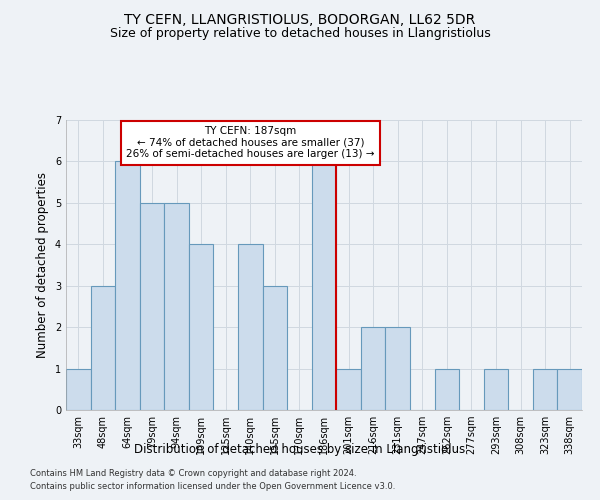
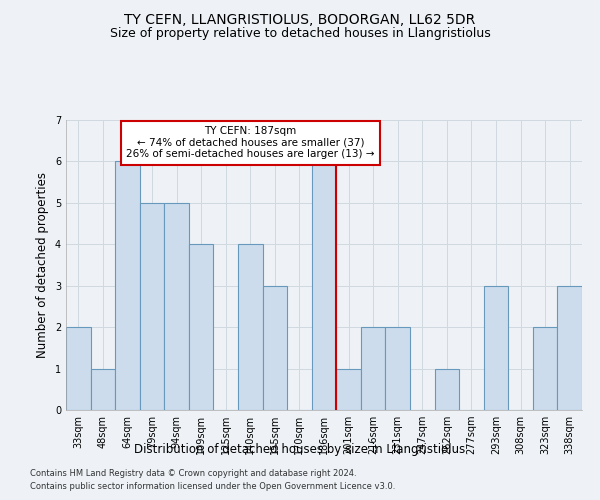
33sqm: 1 -> 2
48sqm: 3 -> 1
293sqm: 1 -> 3
323sqm: 1 -> 2
338sqm: 1 -> 3
